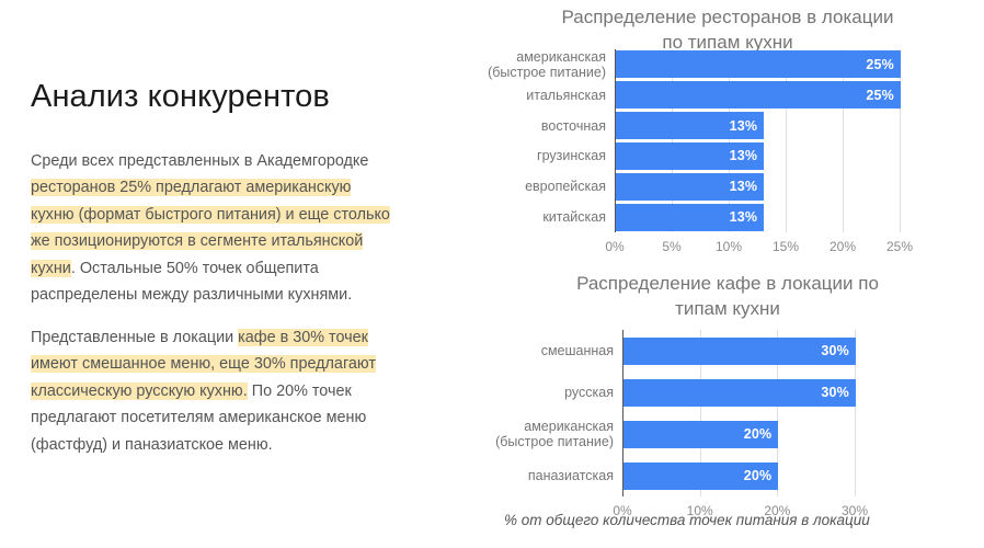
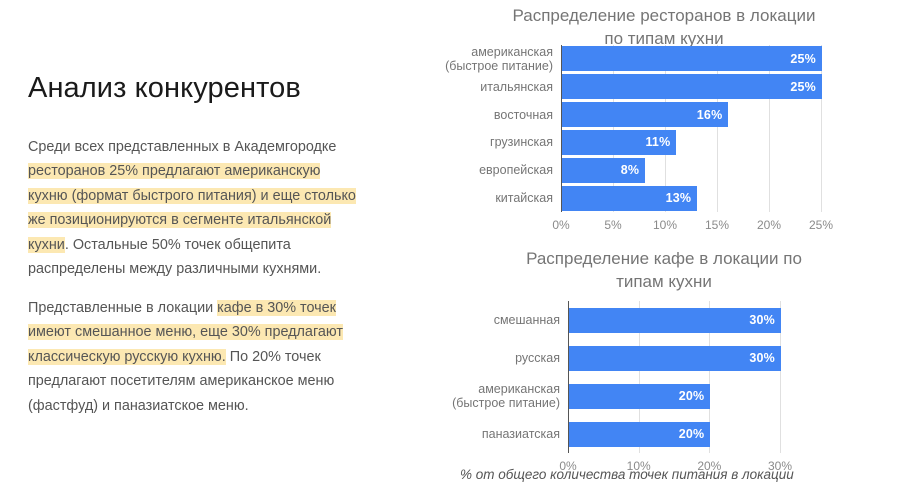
Распределение ресторанов в локации по типам кухни/восточная: 13% -> 16%
Распределение ресторанов в локации по типам кухни/грузинская: 13% -> 11%
Распределение ресторанов в локации по типам кухни/европейская: 13% -> 8%
